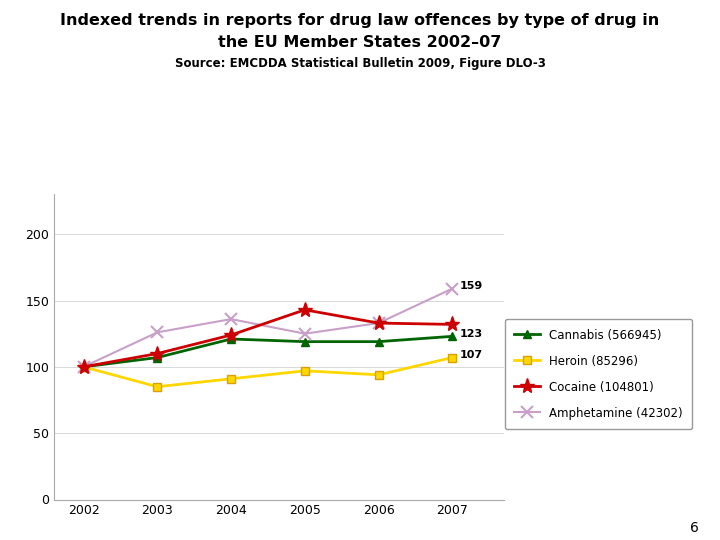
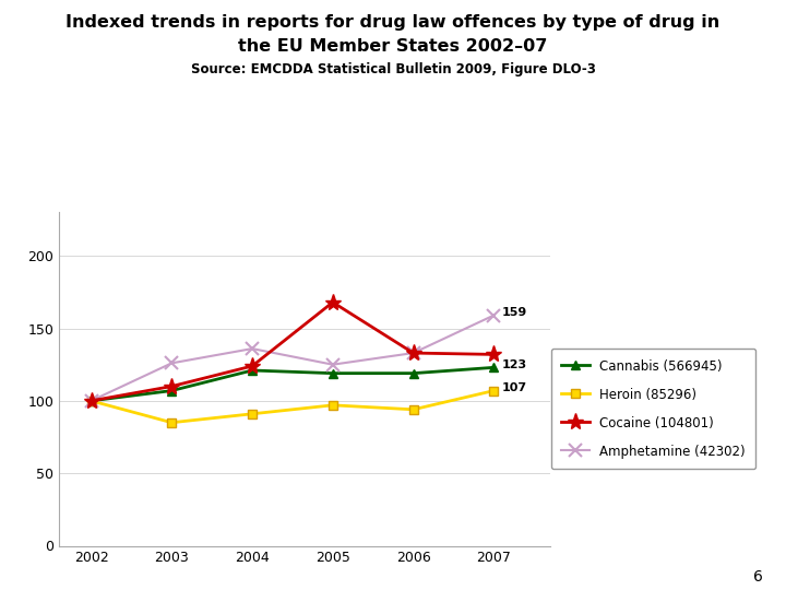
Cocaine (104801)/2005: 143 -> 168
